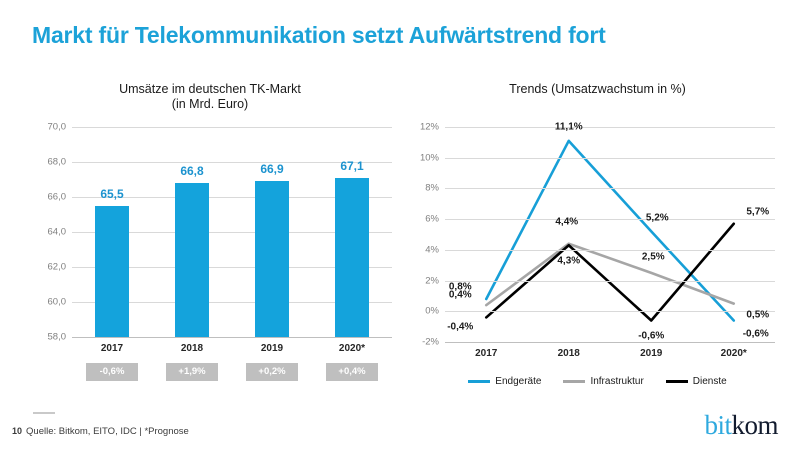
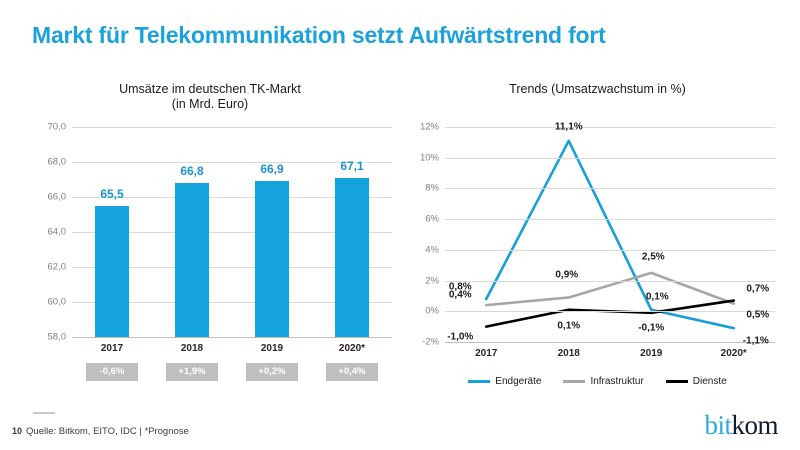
Trends (Umsatzwachstum in %)/Dienste/2017: -0,4% -> -1,0%
Trends (Umsatzwachstum in %)/Infrastruktur/2018: 4,4% -> 0,9%
Trends (Umsatzwachstum in %)/Dienste/2018: 4,3% -> 0,1%
Trends (Umsatzwachstum in %)/Endgeräte/2019: 5,2% -> 0,1%
Trends (Umsatzwachstum in %)/Dienste/2019: -0,6% -> -0,1%
Trends (Umsatzwachstum in %)/Endgeräte/2020*: -0,6% -> -1,1%
Trends (Umsatzwachstum in %)/Dienste/2020*: 5,7% -> 0,7%
